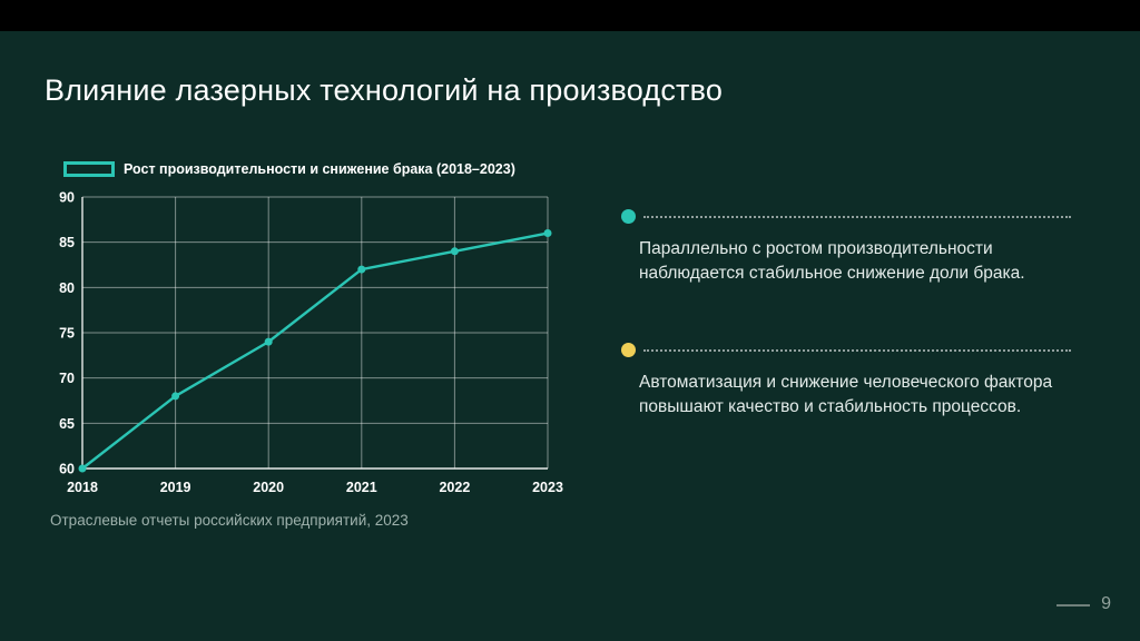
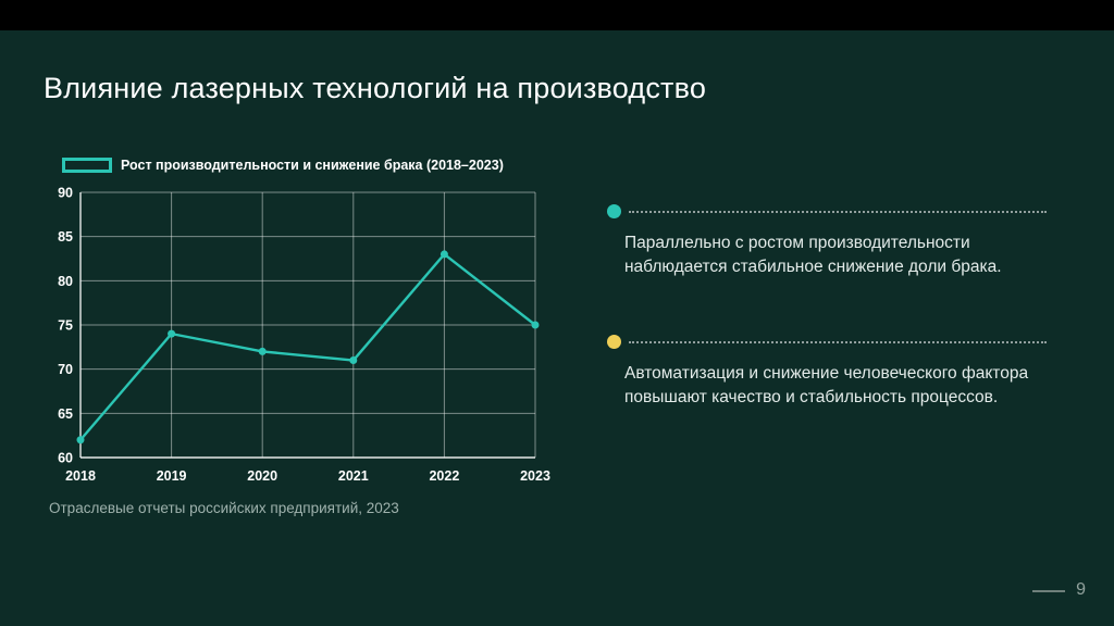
2018: 60 -> 62
2019: 68 -> 74
2020: 74 -> 72
2021: 82 -> 71
2022: 84 -> 83
2023: 86 -> 75
